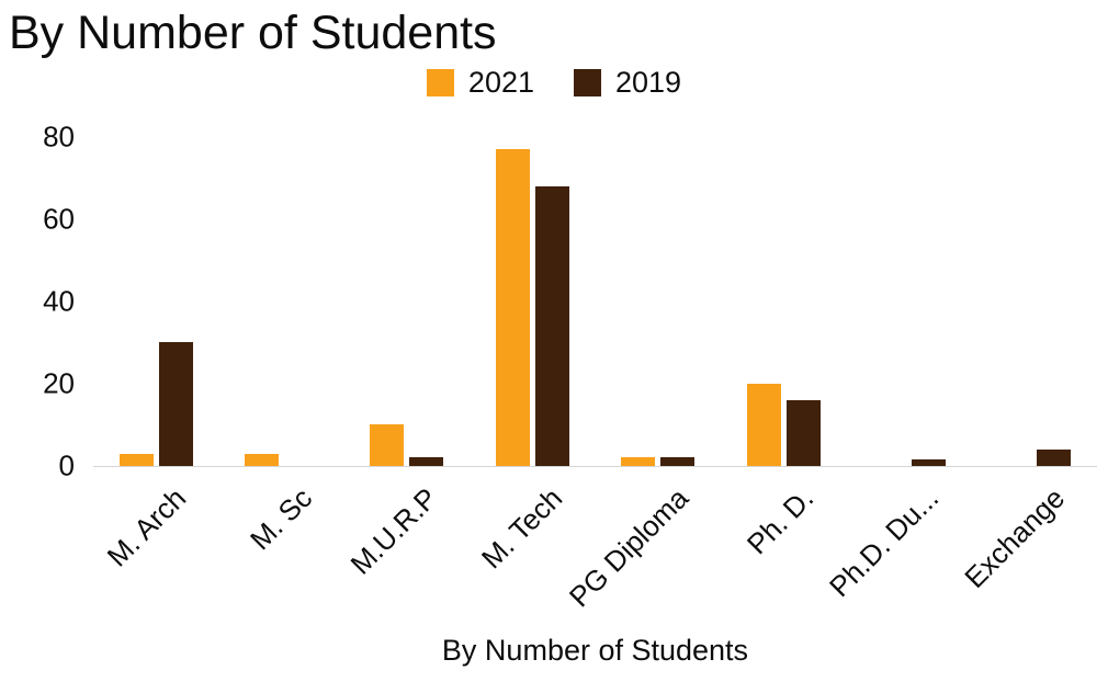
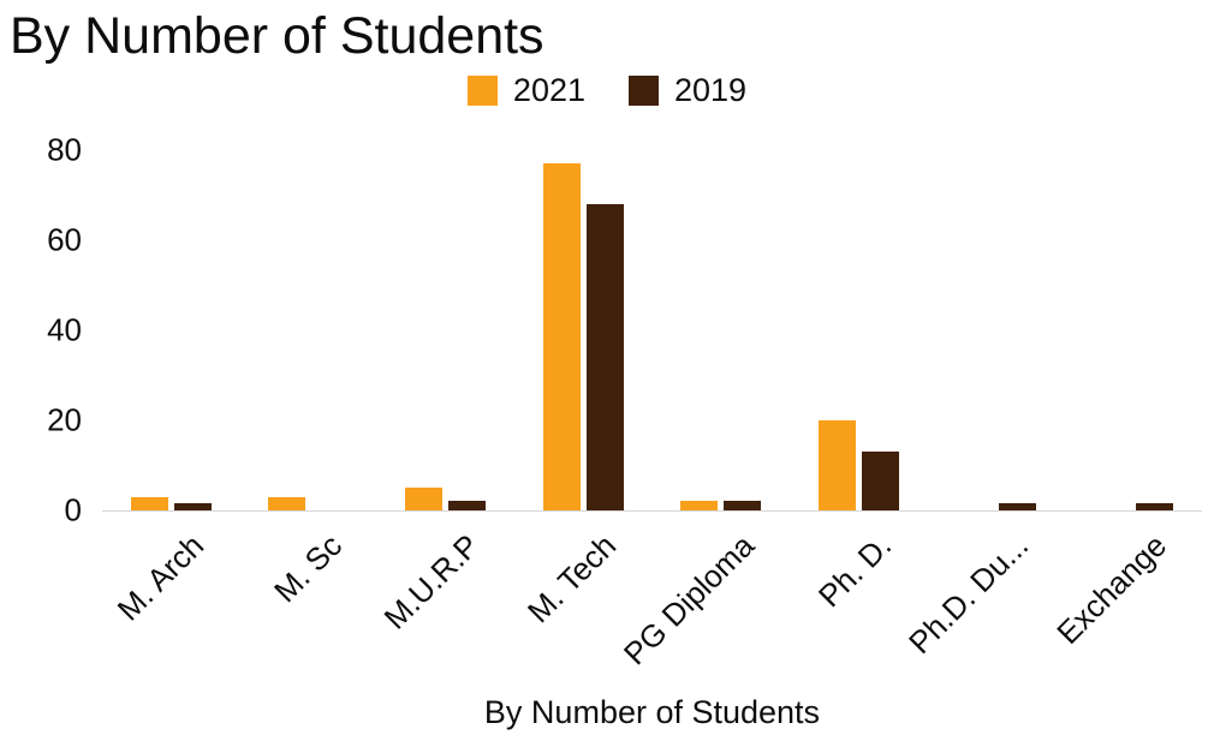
2019/M. Arch: 30 -> 2
2021/M.U.R.P: 10 -> 5
2019/Ph. D.: 16 -> 13
2019/Exchange: 4 -> 2
